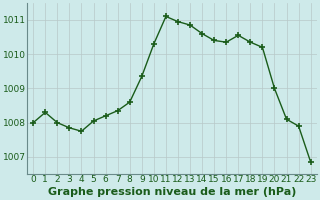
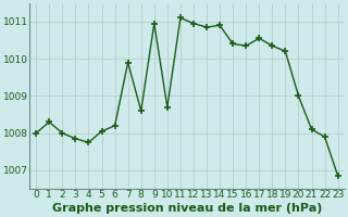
7: 1008.35 -> 1009.90
9: 1009.35 -> 1010.95
10: 1010.30 -> 1008.70
14: 1010.60 -> 1010.90
